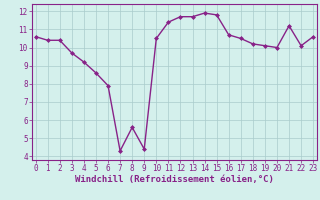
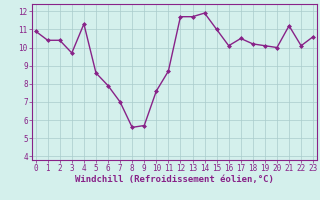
0: 10.6 -> 10.9
4: 9.2 -> 11.3
7: 4.3 -> 7.0
9: 4.4 -> 5.7
10: 10.5 -> 7.6
11: 11.4 -> 8.7
15: 11.8 -> 11.0
16: 10.7 -> 10.1
